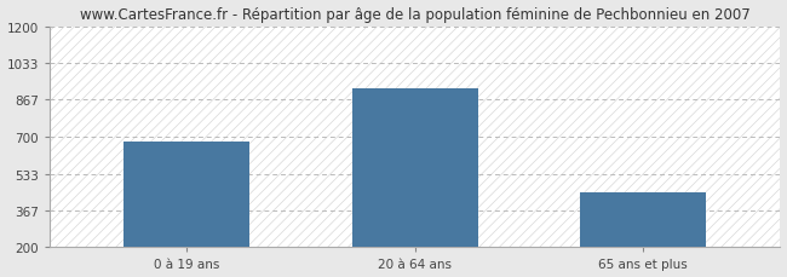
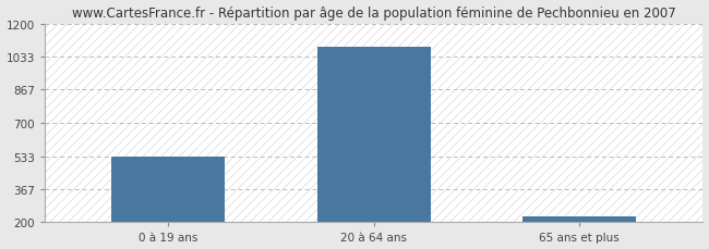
0 à 19 ans: 680 -> 530
20 à 64 ans: 920 -> 1080
65 ans et plus: 450 -> 230
